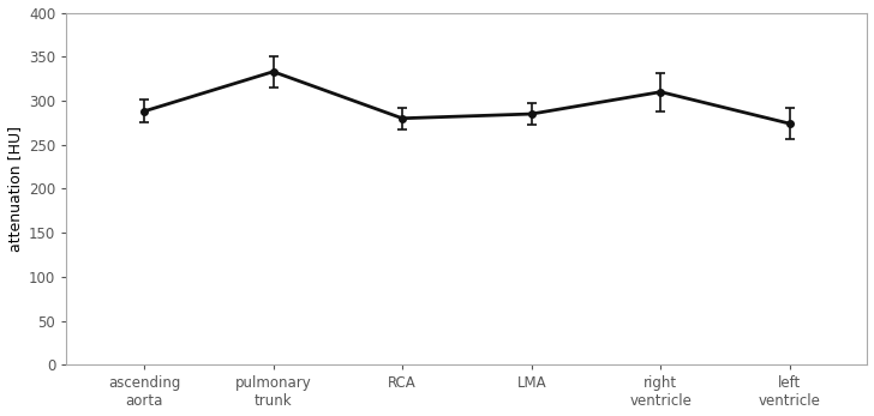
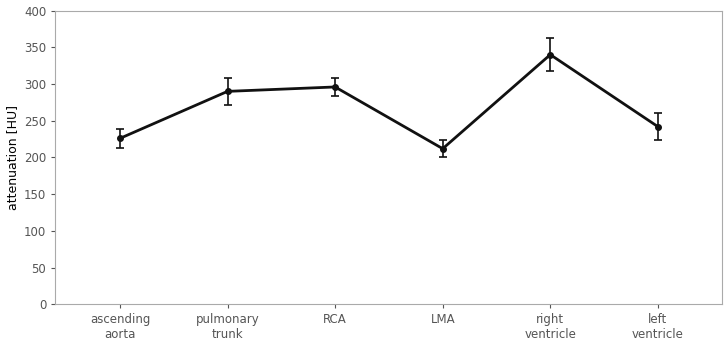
ascending aorta: 288 -> 226
pulmonary trunk: 333 -> 290
RCA: 280 -> 296
LMA: 285 -> 212
right ventricle: 310 -> 340
left ventricle: 274 -> 242
